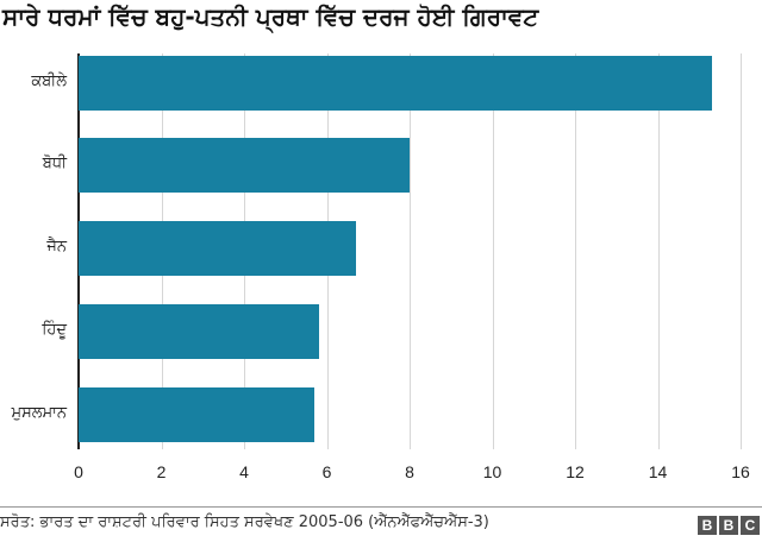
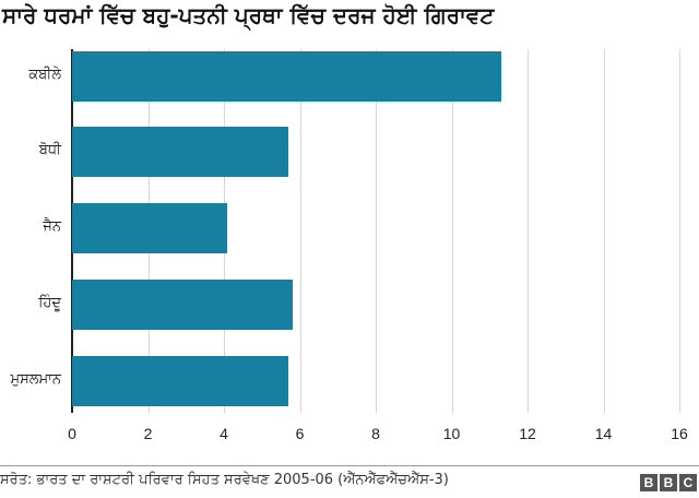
ਕਬੀਲੇ: 15.3 -> 11.3
ਬੋਧੀ: 8.0 -> 5.7
ਜੈਨ: 6.7 -> 4.1
